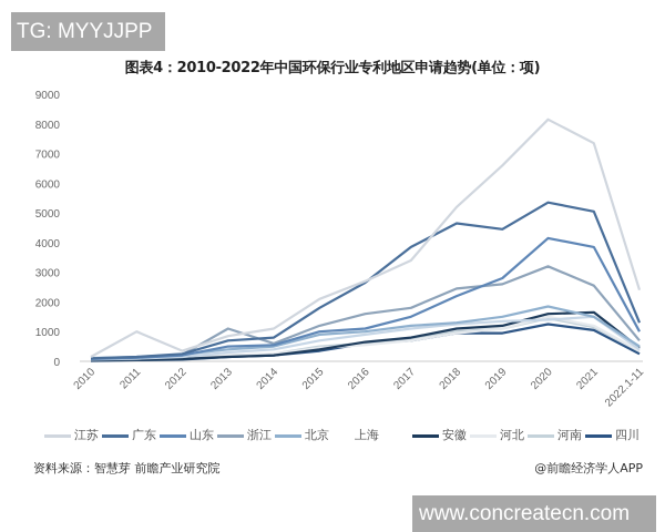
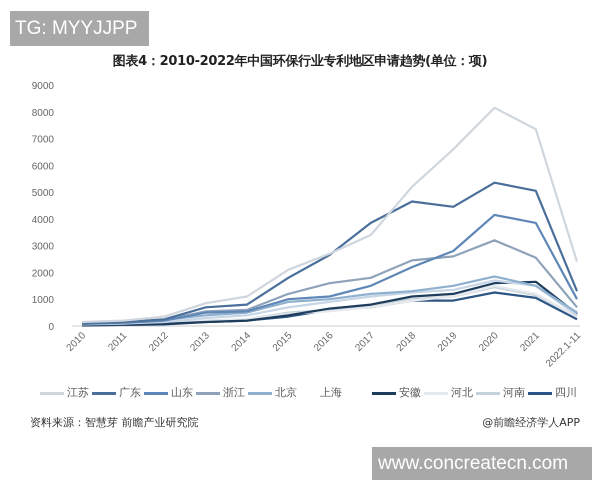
江苏/2011: 1000 -> 200
浙江/2013: 1100 -> 600
上海/2020: 1400 -> 1700
